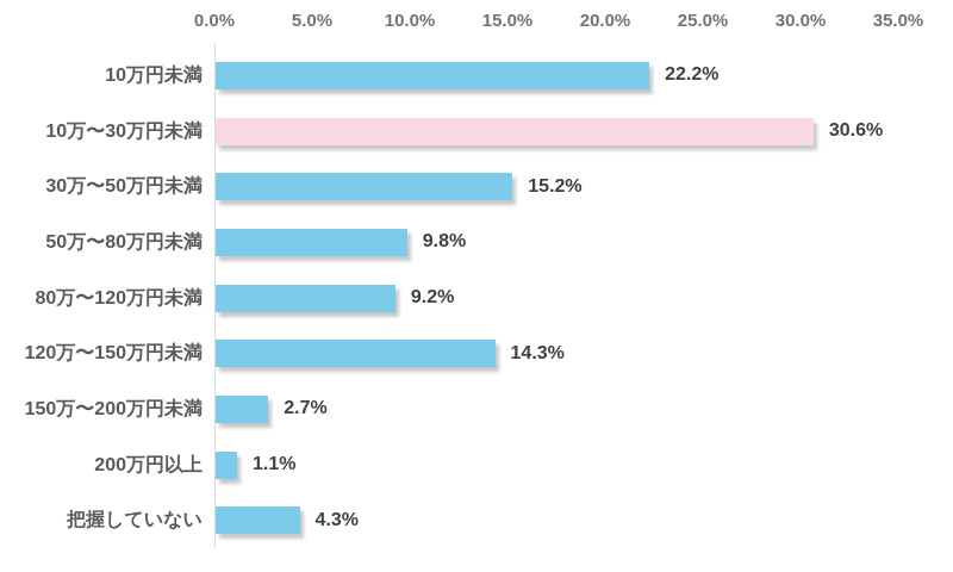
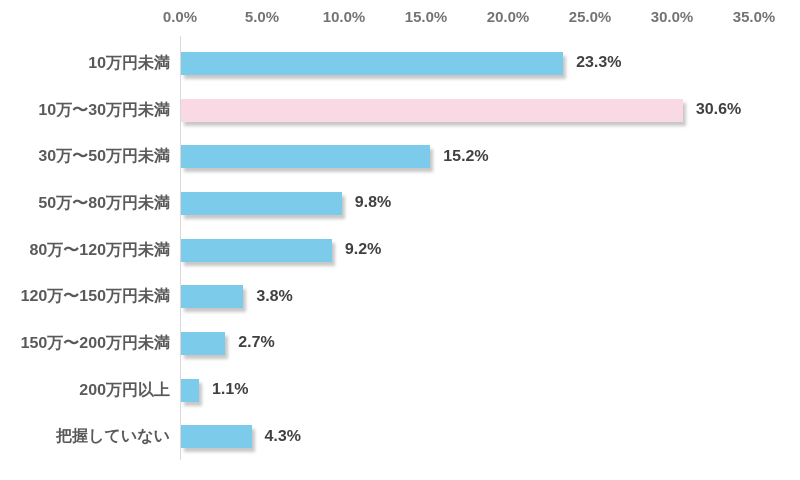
10万円未満: 22.2% -> 23.3%
120万〜150万円未満: 14.3% -> 3.8%
